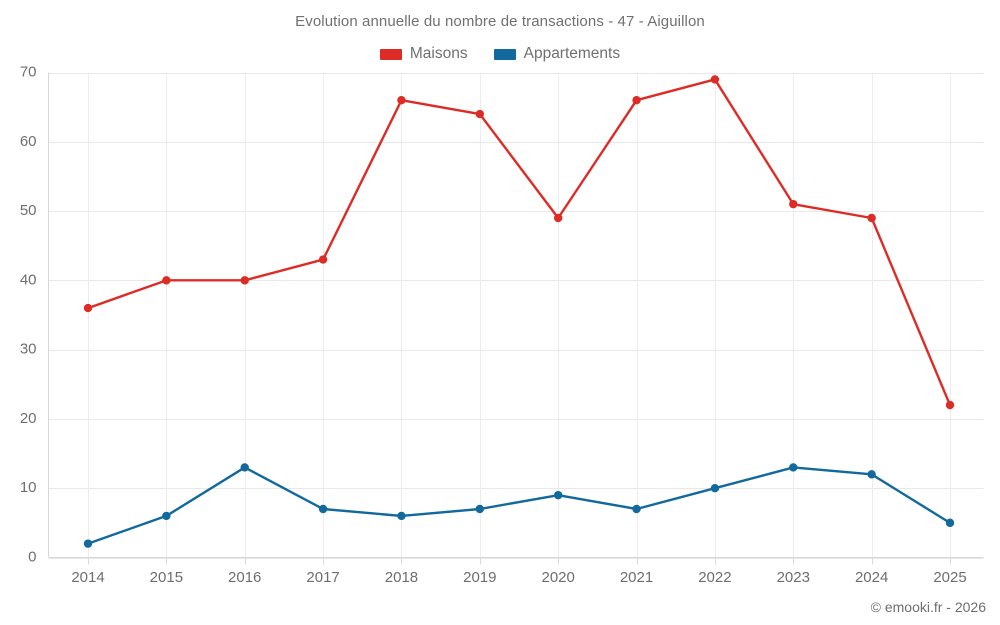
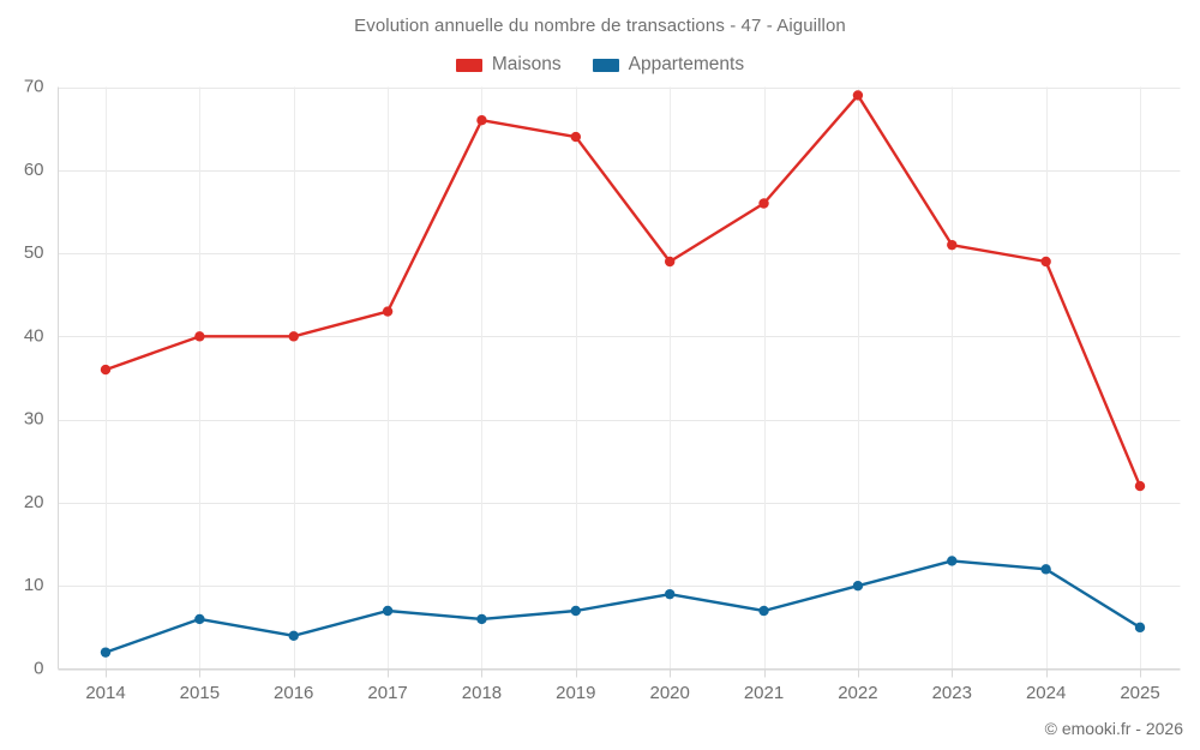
Appartements/2016: 13 -> 4
Maisons/2021: 66 -> 56
